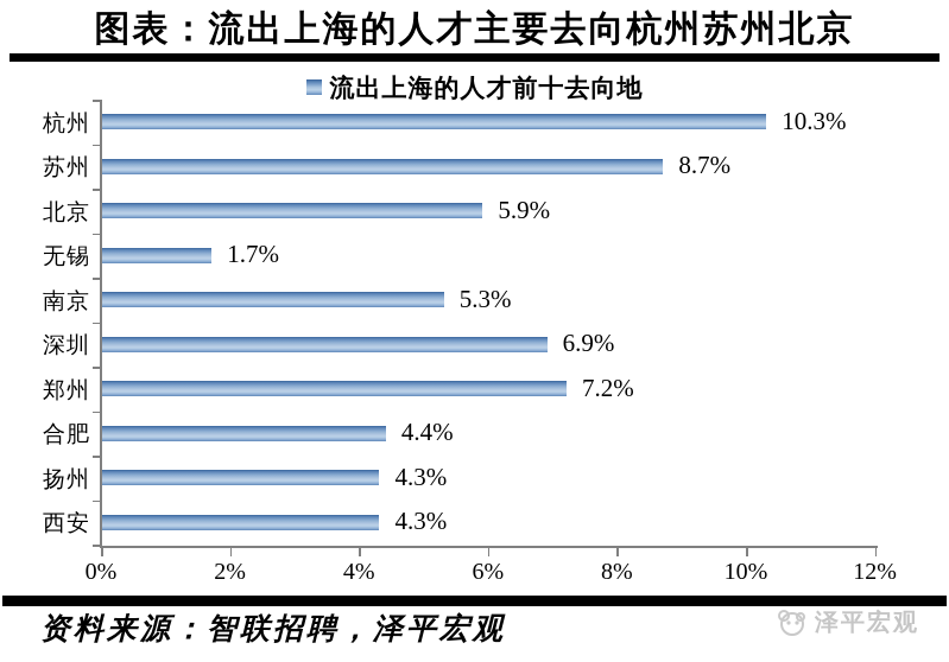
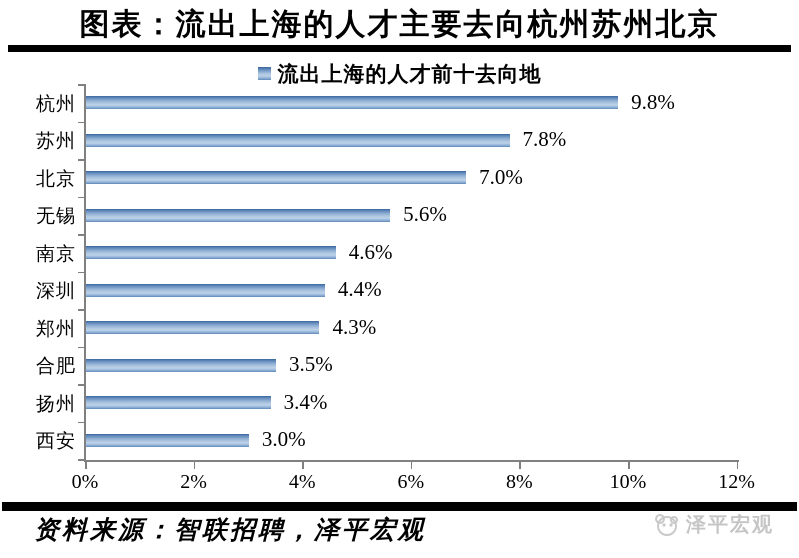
杭州: 10.3% -> 9.8%
苏州: 8.7% -> 7.8%
北京: 5.9% -> 7.0%
无锡: 1.7% -> 5.6%
南京: 5.3% -> 4.6%
深圳: 6.9% -> 4.4%
郑州: 7.2% -> 4.3%
合肥: 4.4% -> 3.5%
扬州: 4.3% -> 3.4%
西安: 4.3% -> 3.0%
